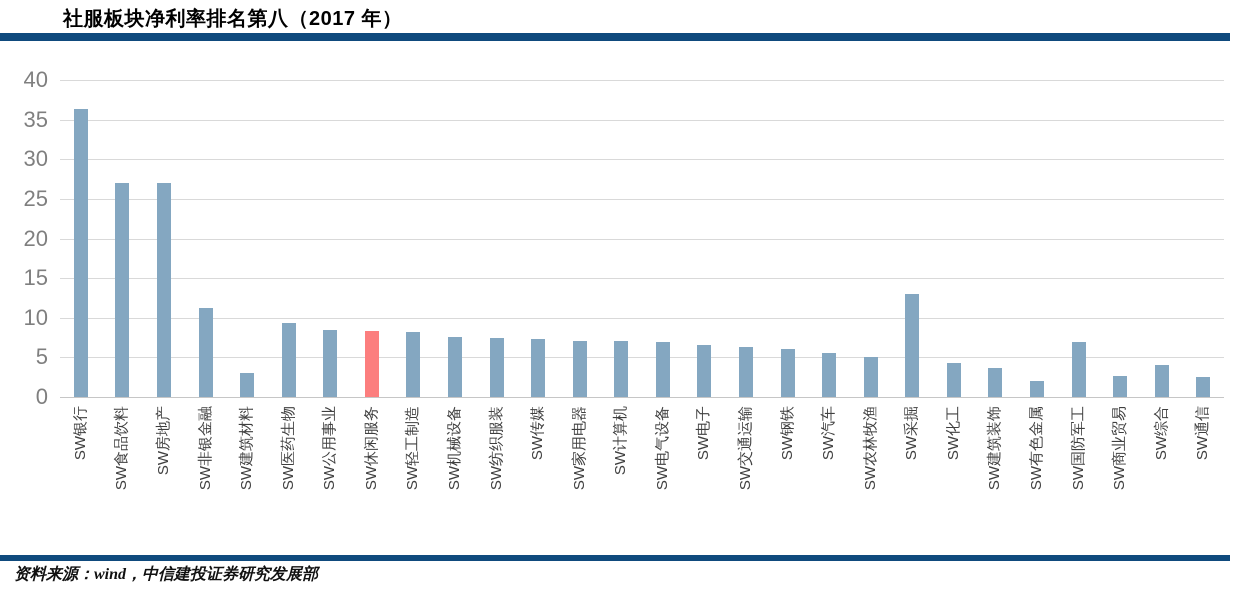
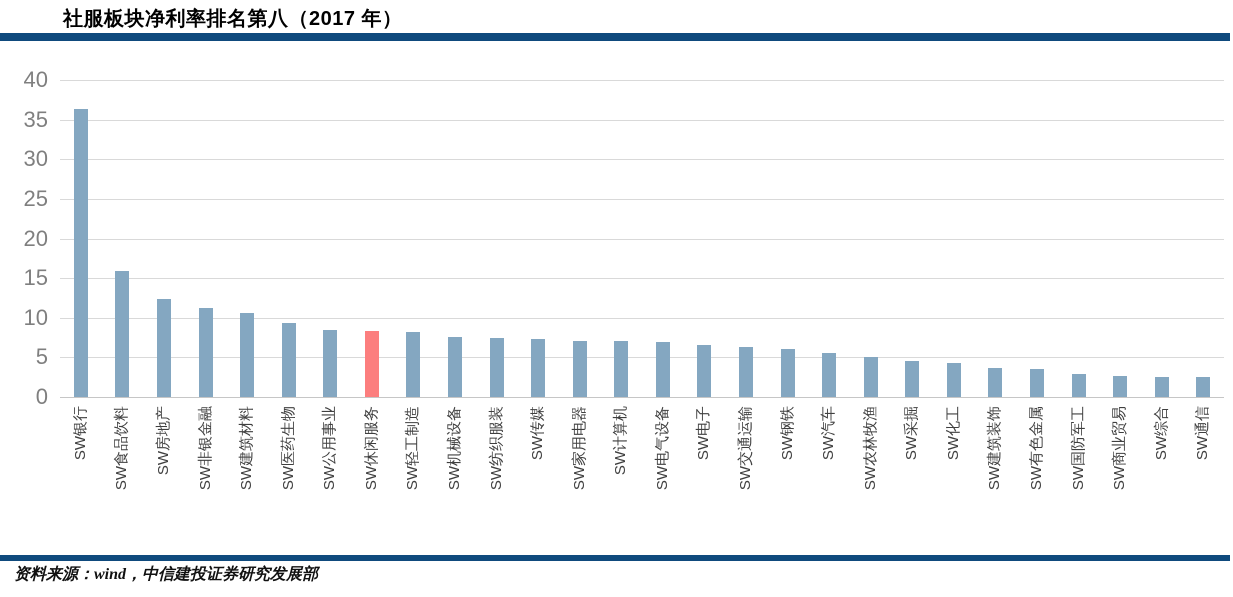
SW食品饮料: 27 -> 16
SW房地产: 27 -> 12
SW建筑材料: 3 -> 11
SW采掘: 13 -> 5
SW有色金属: 2 -> 4
SW国防军工: 7 -> 3
SW综合: 4 -> 2
